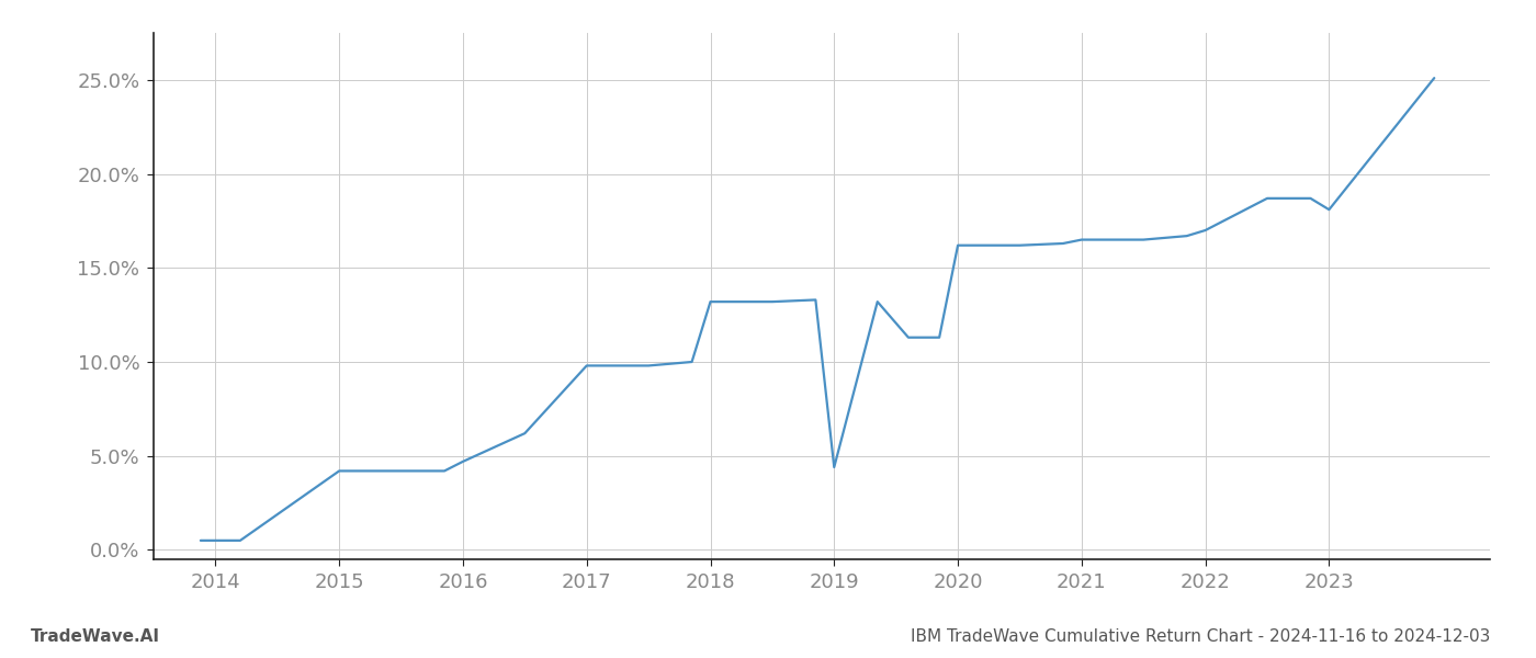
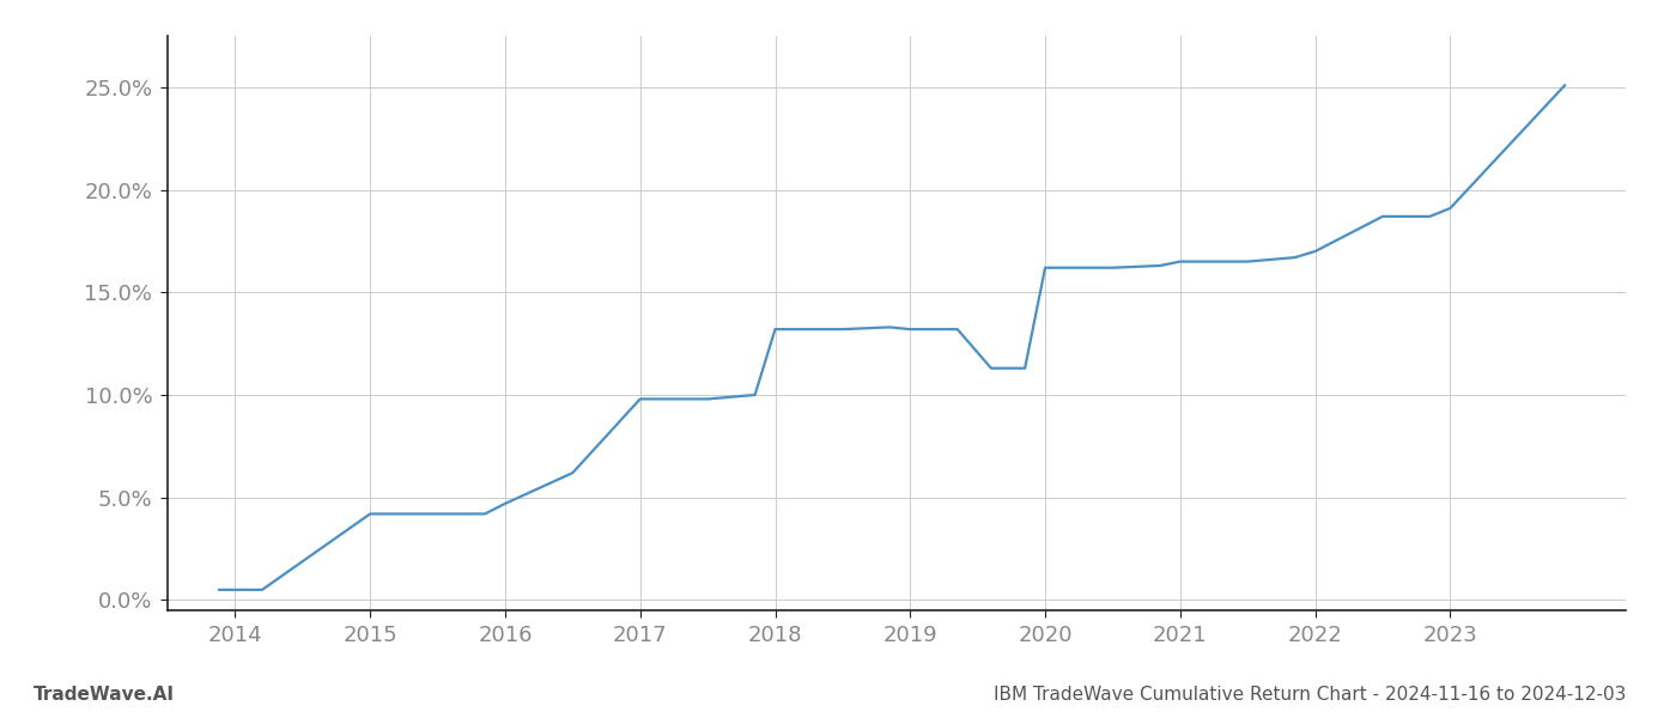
2019: 4.4% -> 13.2%
2023: 18.1% -> 19.1%
